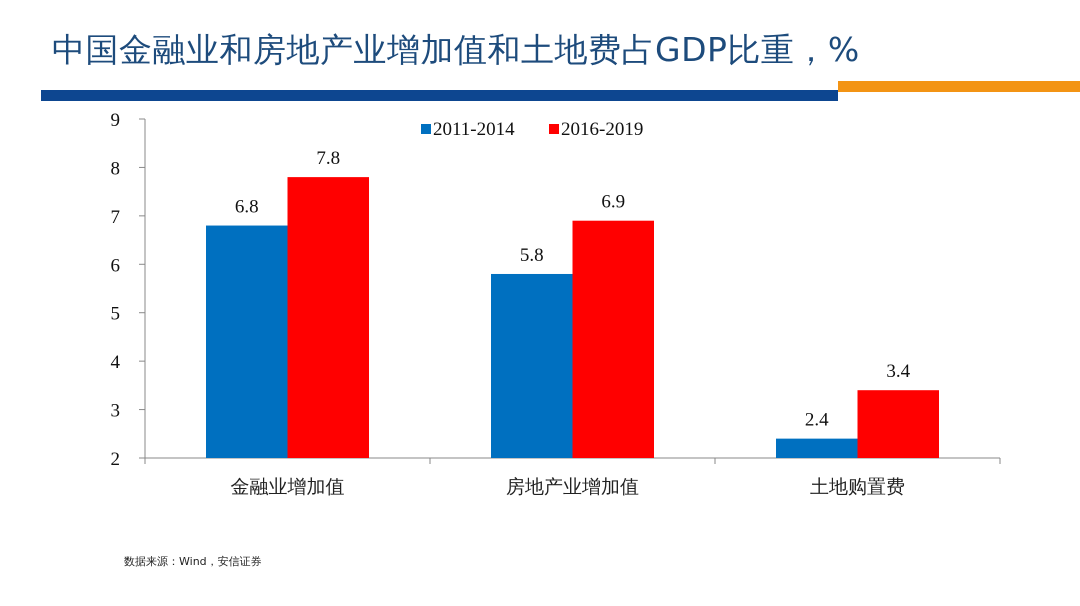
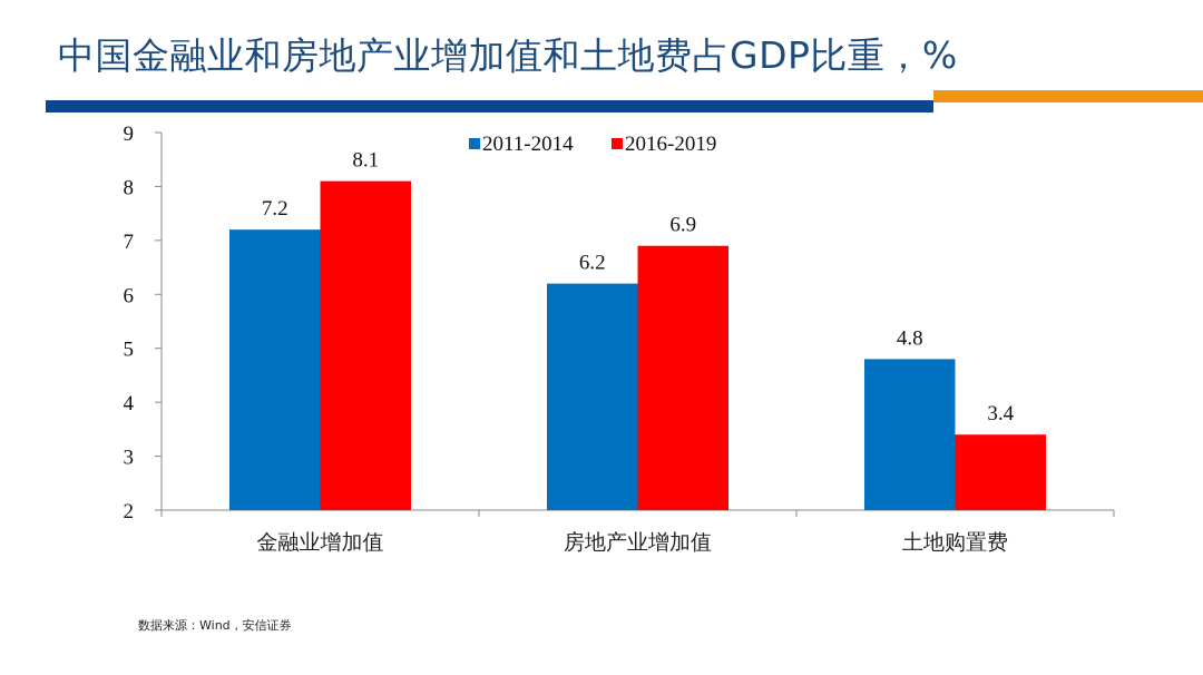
2011-2014/金融业增加值: 6.8 -> 7.2
2016-2019/金融业增加值: 7.8 -> 8.1
2011-2014/房地产业增加值: 5.8 -> 6.2
2011-2014/土地购置费: 2.4 -> 4.8
